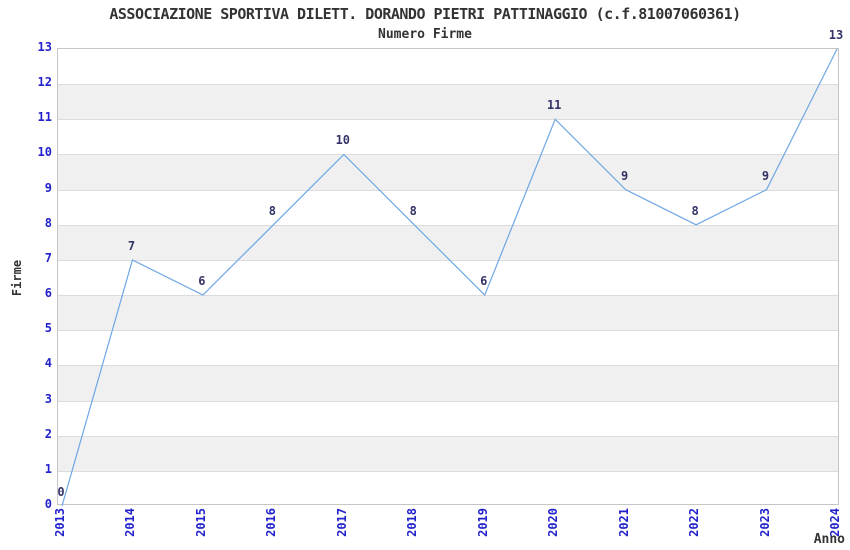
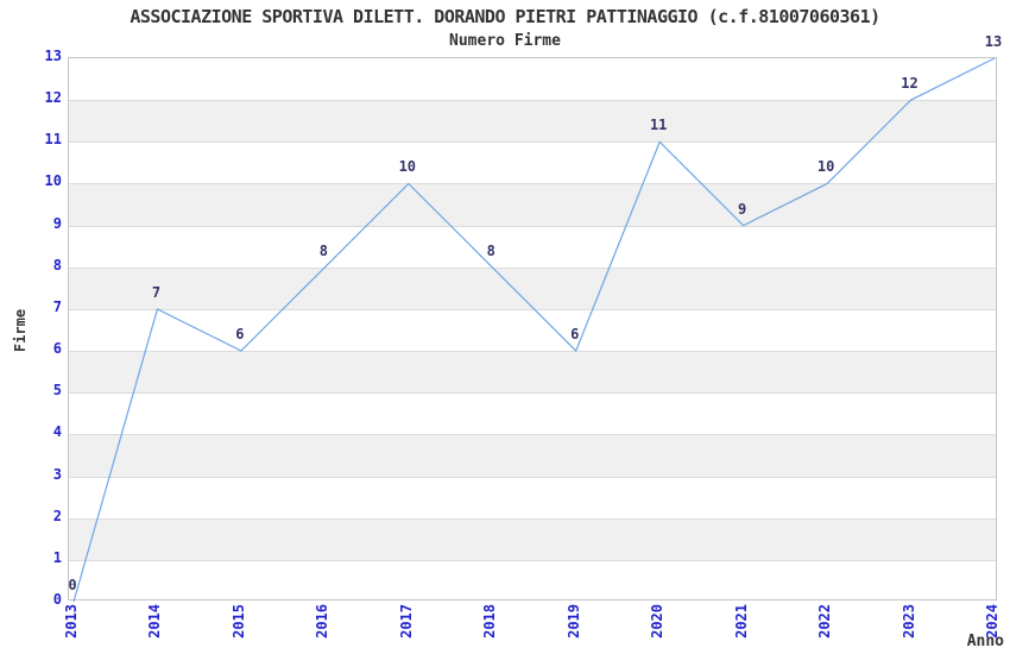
2022: 8 -> 10
2023: 9 -> 12
